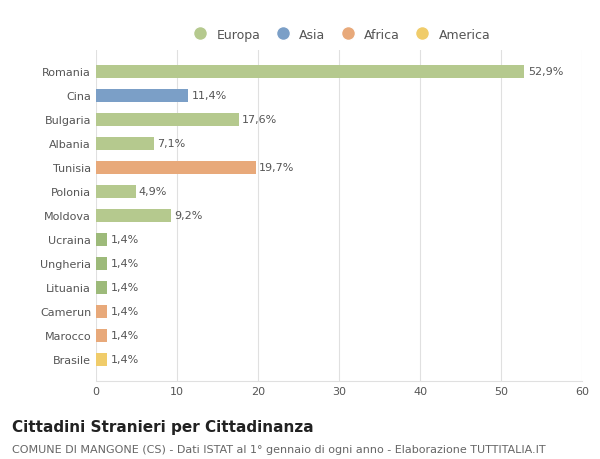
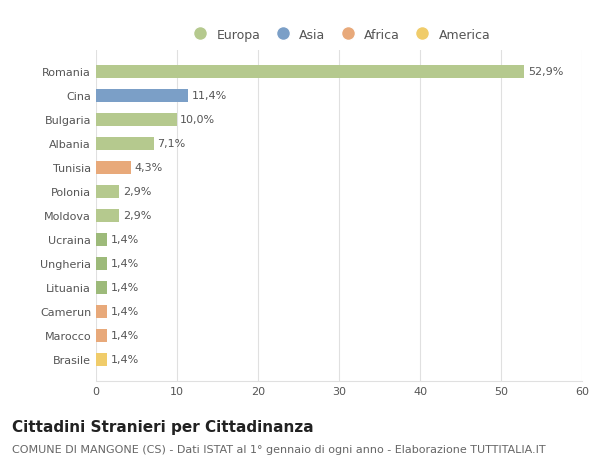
Bulgaria: 17,6% -> 10,0%
Tunisia: 19,7% -> 4,3%
Polonia: 4,9% -> 2,9%
Moldova: 9,2% -> 2,9%
